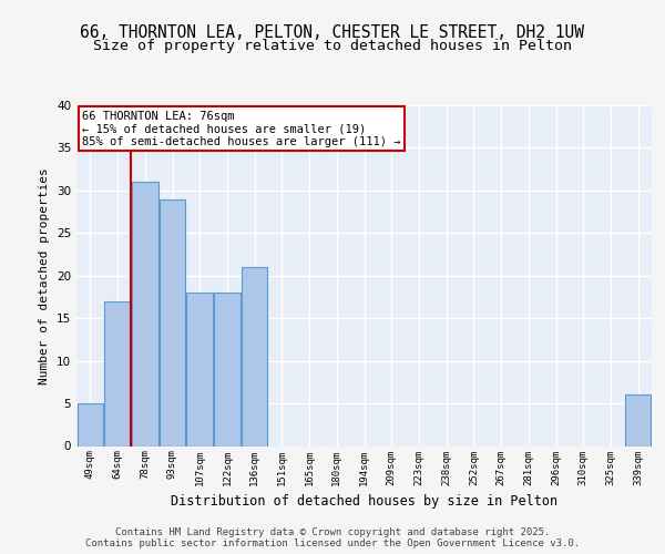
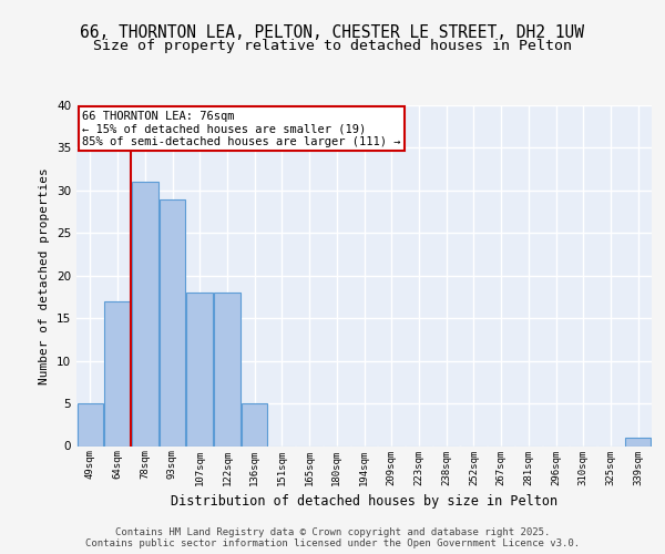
136sqm: 21 -> 5
339sqm: 6 -> 1
